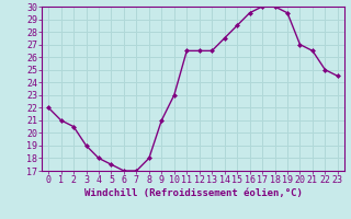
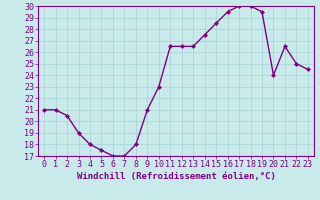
0: 22.0 -> 21.0
20: 27.0 -> 24.0
